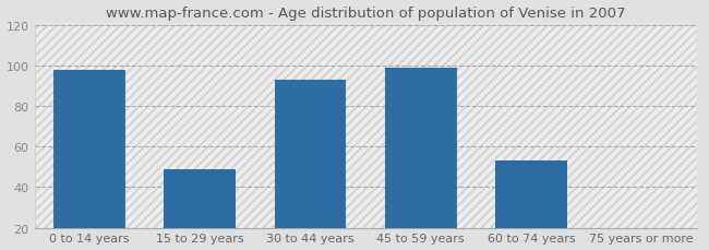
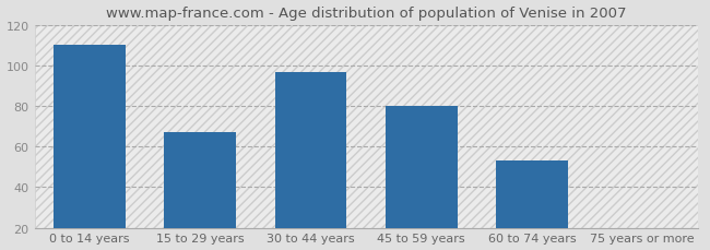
0 to 14 years: 98 -> 110
15 to 29 years: 49 -> 67
30 to 44 years: 93 -> 97
45 to 59 years: 99 -> 80
